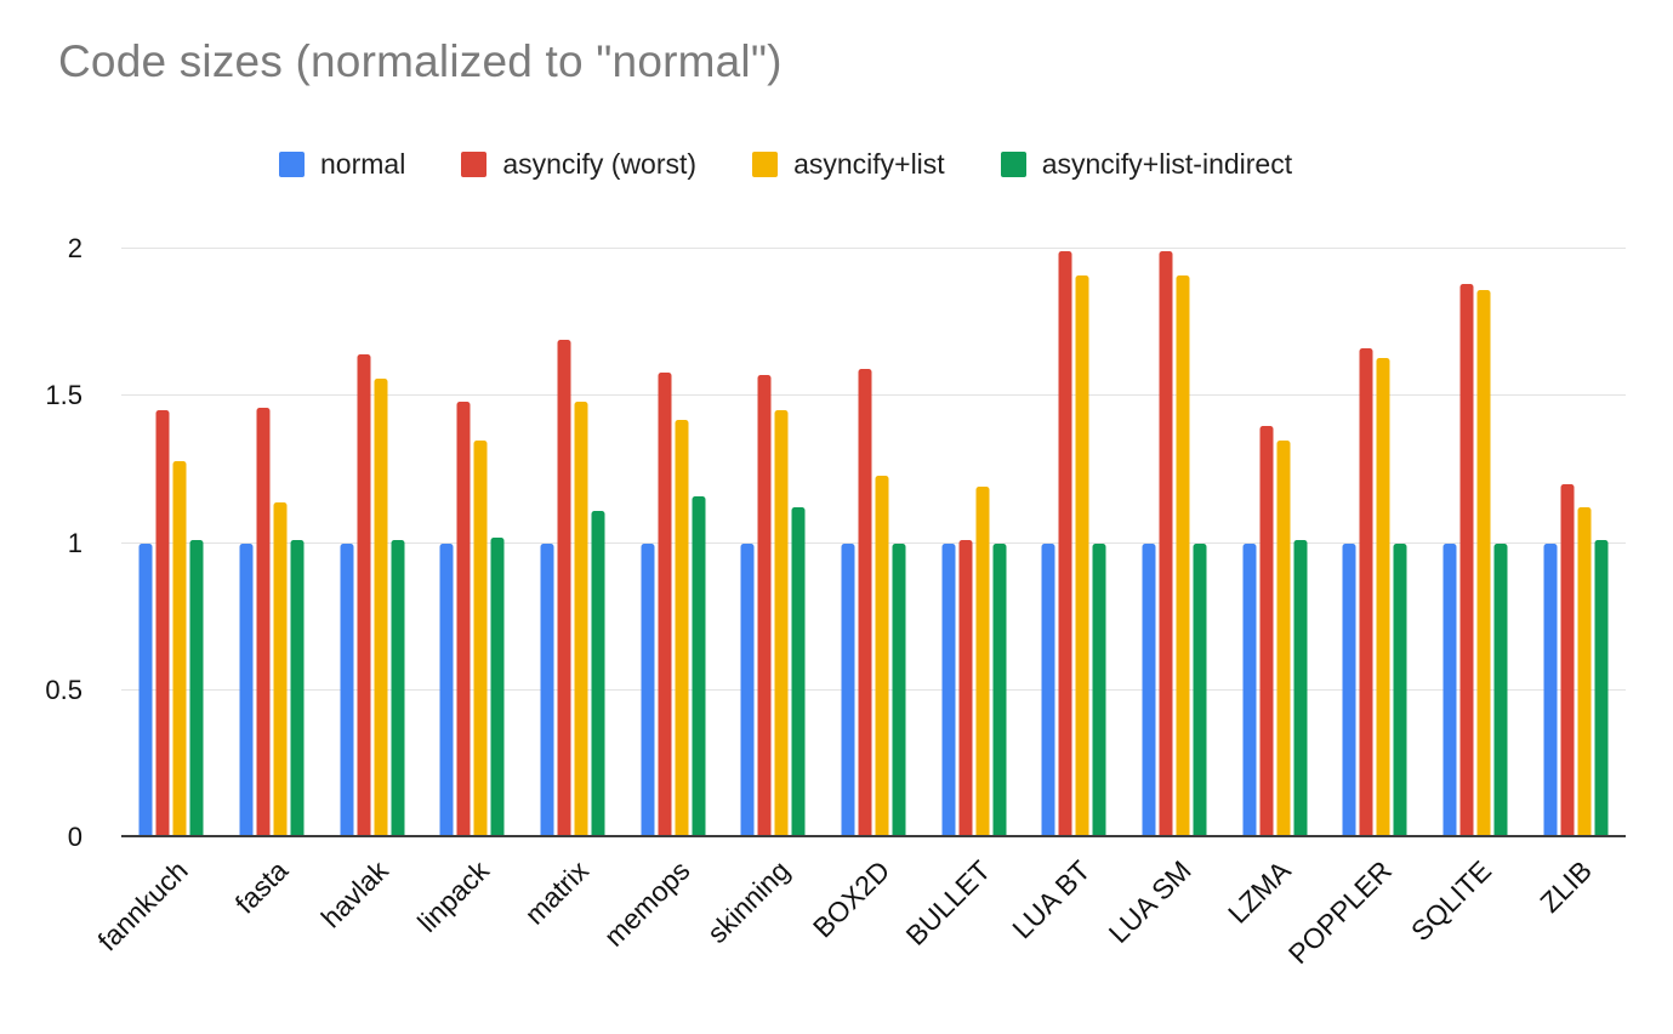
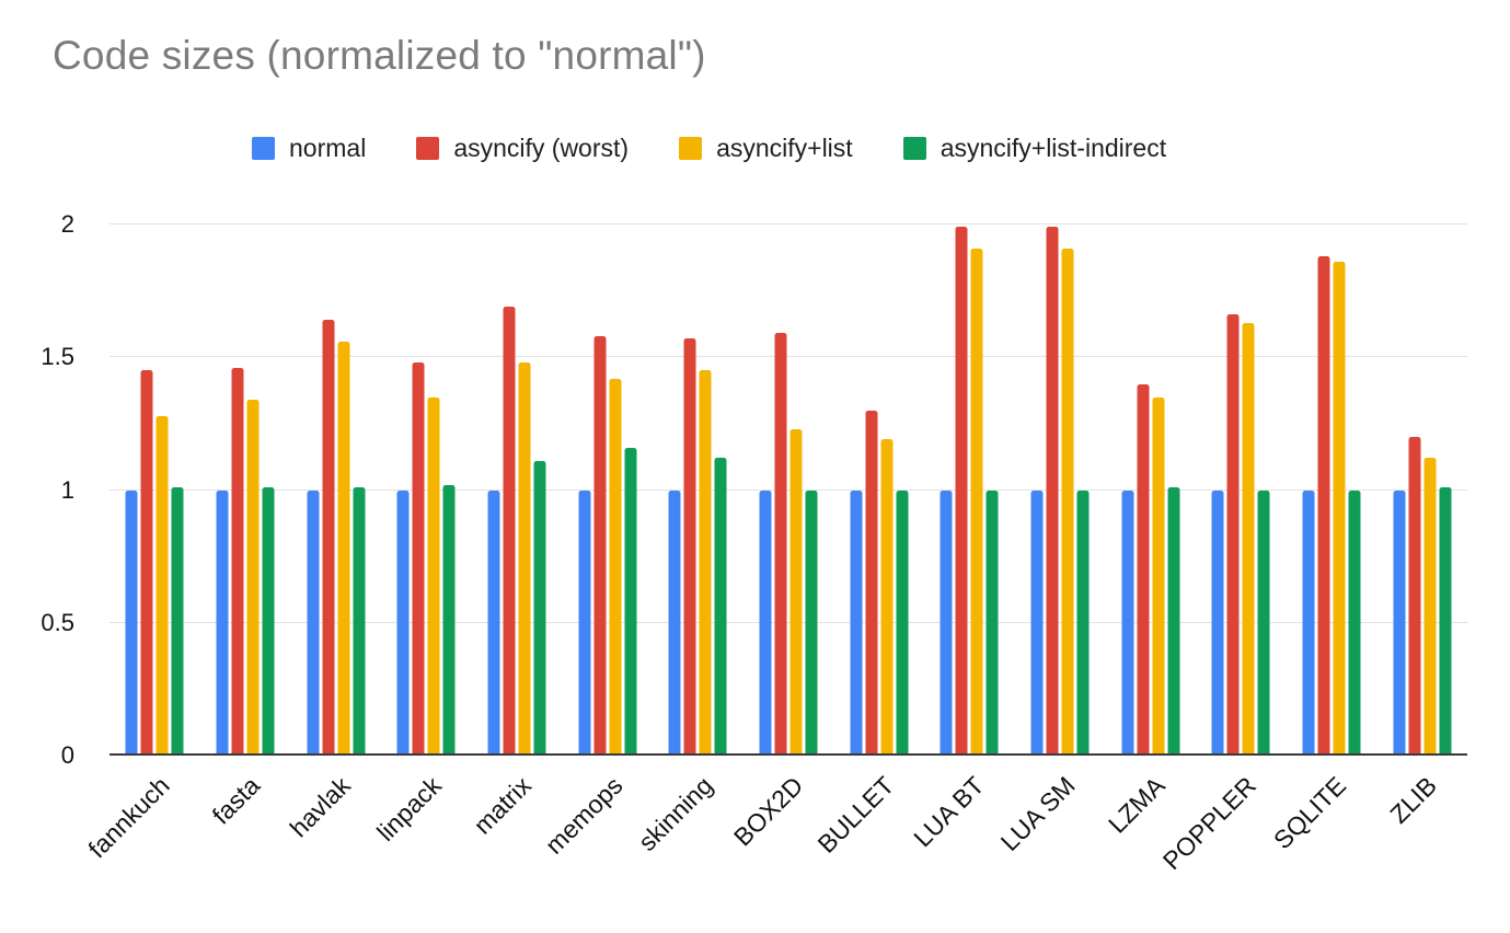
asyncify+list/fasta: 1.14 -> 1.34
asyncify (worst)/BULLET: 1.01 -> 1.30
